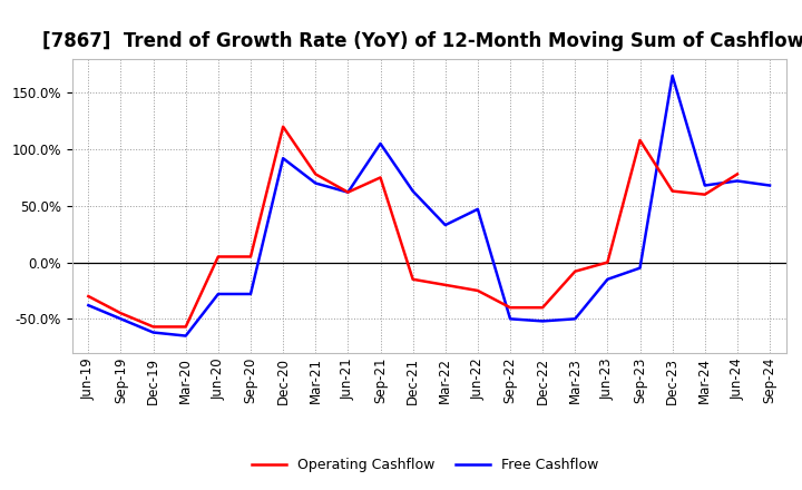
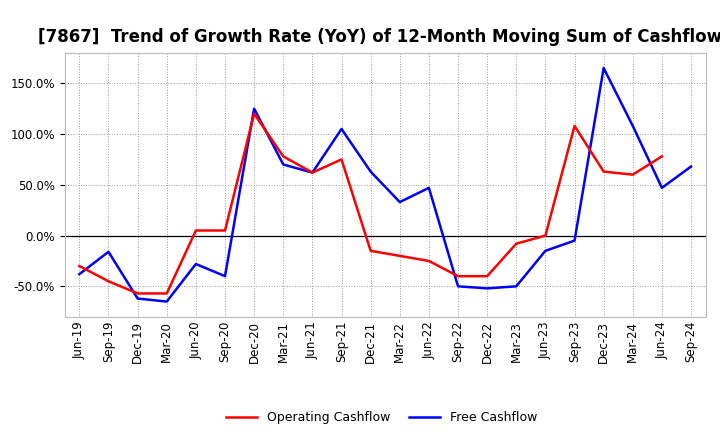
Free Cashflow/Sep-19: -50% -> -16%
Free Cashflow/Sep-20: -28% -> -40%
Free Cashflow/Dec-20: 92% -> 125%
Free Cashflow/Mar-24: 68% -> 108%
Free Cashflow/Jun-24: 72% -> 47%
